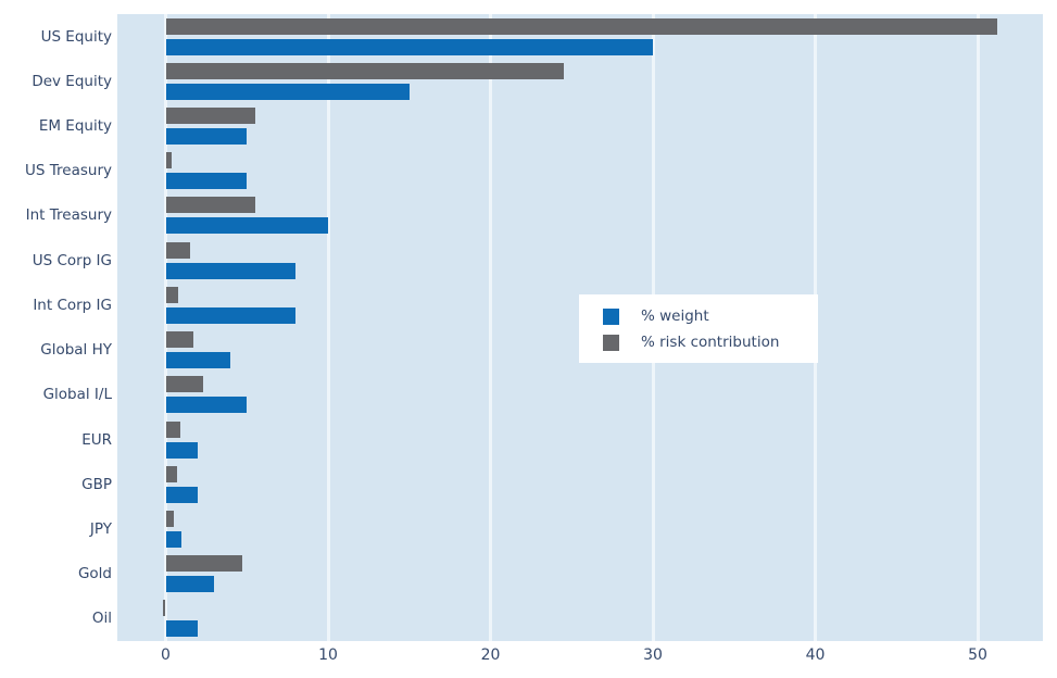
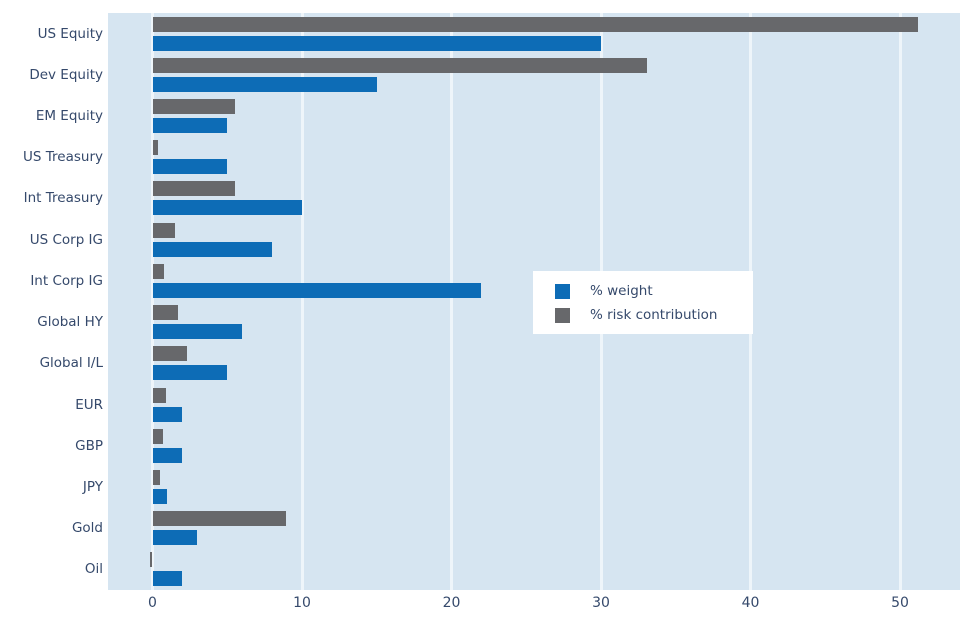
% risk contribution/Dev Equity: 24.5 -> 33.1
% weight/Int Corp IG: 8 -> 22
% weight/Global HY: 4 -> 6
% risk contribution/Gold: 4.7 -> 8.9
